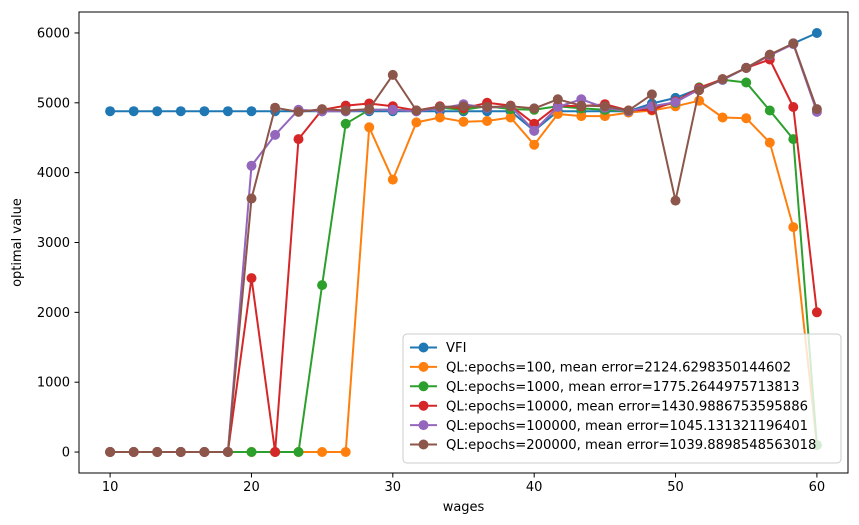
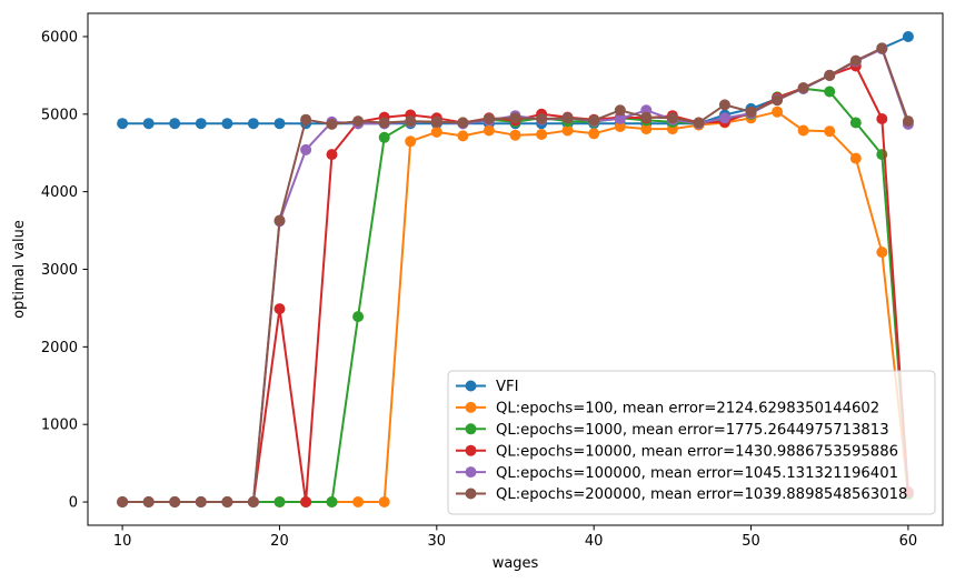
QL:epochs=100000, mean error=1045.131321196401/20: 4100 -> 3600
QL:epochs=100, mean error=2124.6298350144602/30: 3900 -> 4800
QL:epochs=200000, mean error=1039.8898548563018/30: 5400 -> 4900
VFI/40: 4600 -> 4900
QL:epochs=100, mean error=2124.6298350144602/40: 4400 -> 4800
QL:epochs=10000, mean error=1430.9886753595886/40: 4700 -> 4900
QL:epochs=100000, mean error=1045.131321196401/40: 4600 -> 4900
QL:epochs=200000, mean error=1039.8898548563018/50: 3600 -> 5000
QL:epochs=10000, mean error=1430.9886753595886/60: 2000 -> 100
